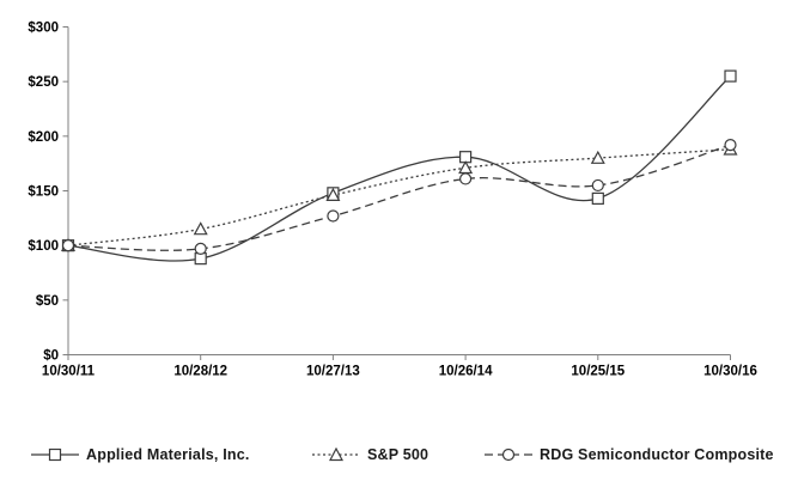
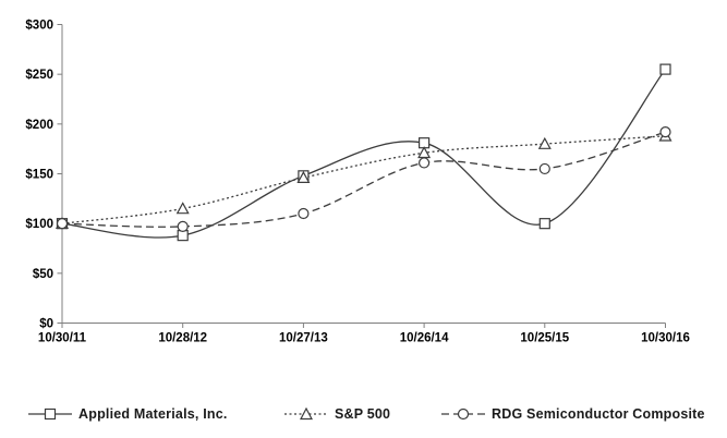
RDG Semiconductor Composite/10/27/13: $130 -> $110
Applied Materials, Inc./10/25/15: $140 -> $100
